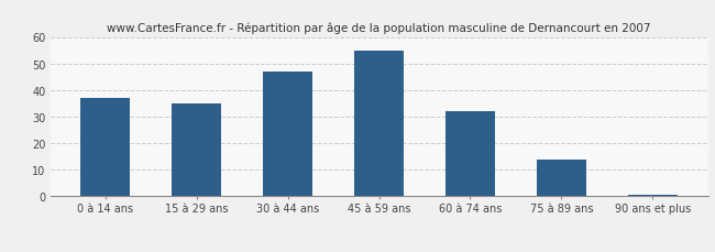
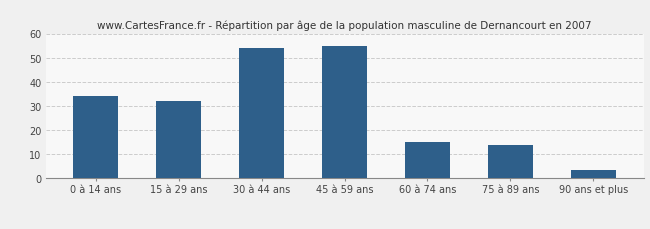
0 à 14 ans: 37.0 -> 34.0
15 à 29 ans: 35.0 -> 32.0
30 à 44 ans: 47.0 -> 54.0
60 à 74 ans: 32.0 -> 15.0
90 ans et plus: 0.5 -> 3.5
